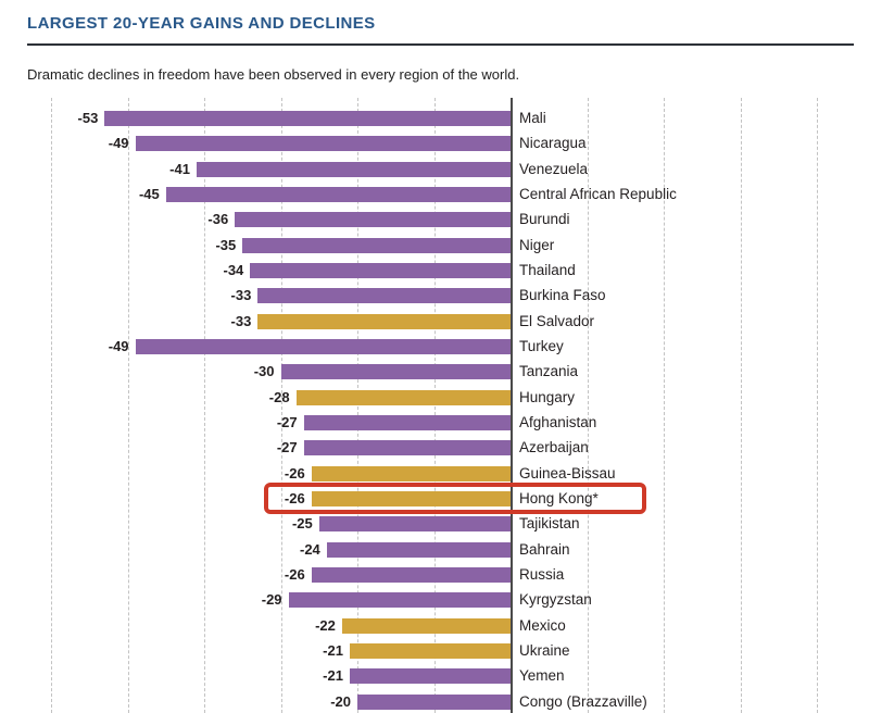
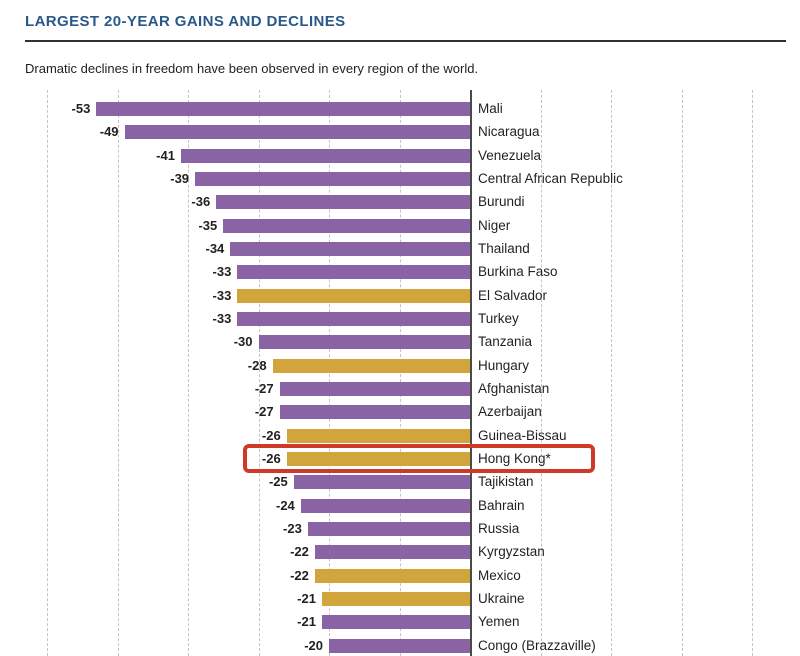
Central African Republic: -45 -> -39
Turkey: -49 -> -33
Russia: -26 -> -23
Kyrgyzstan: -29 -> -22
